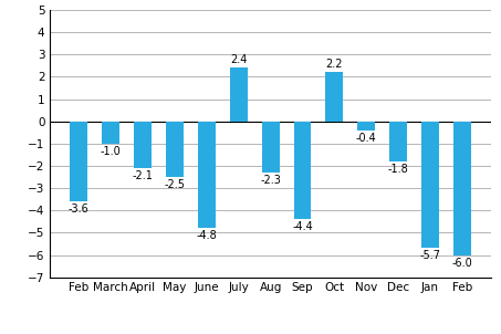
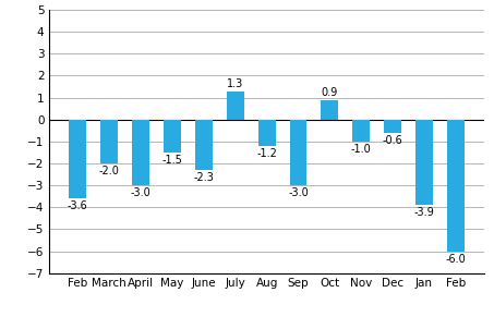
March: -1.0 -> -2.0
April: -2.1 -> -3.0
May: -2.5 -> -1.5
June: -4.8 -> -2.3
July: 2.4 -> 1.3
Aug: -2.3 -> -1.2
Sep: -4.4 -> -3.0
Oct: 2.2 -> 0.9
Nov: -0.4 -> -1.0
Dec: -1.8 -> -0.6
Jan: -5.7 -> -3.9
